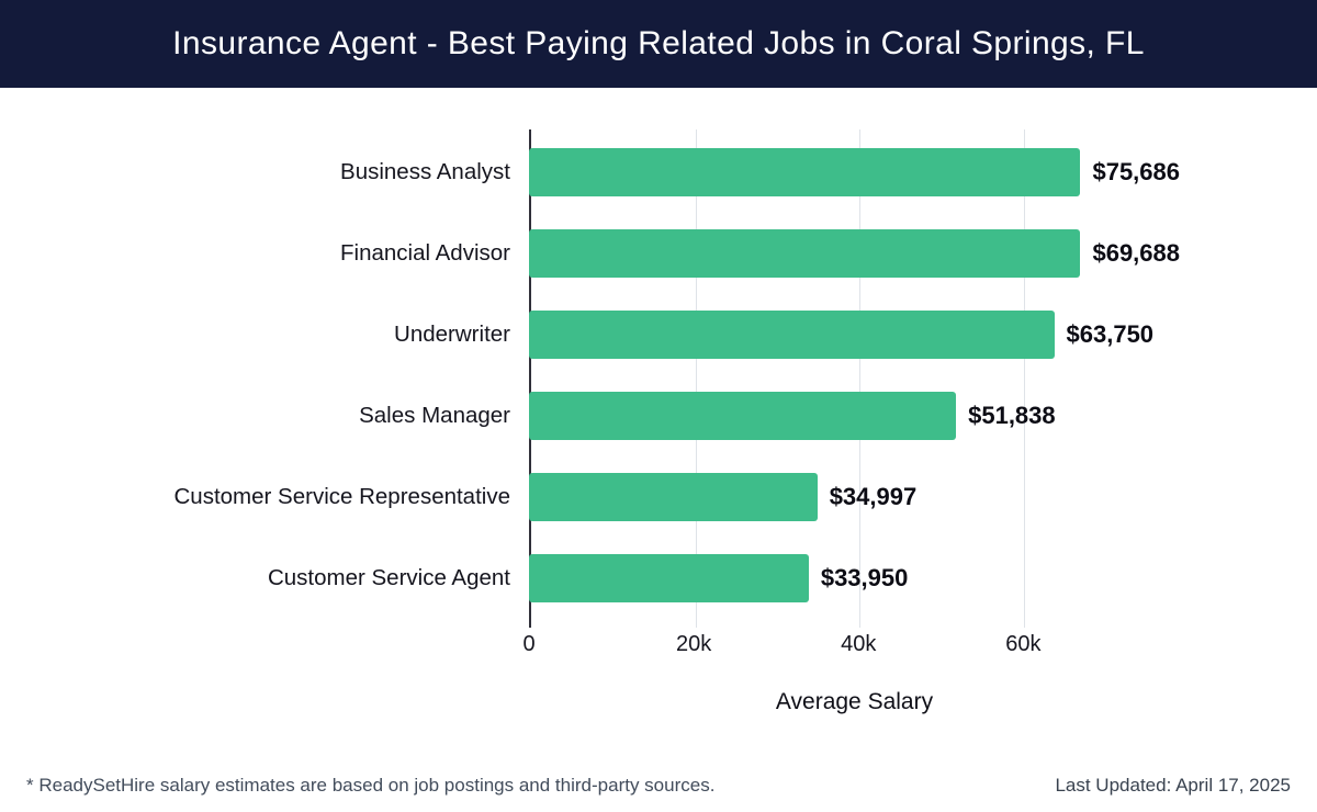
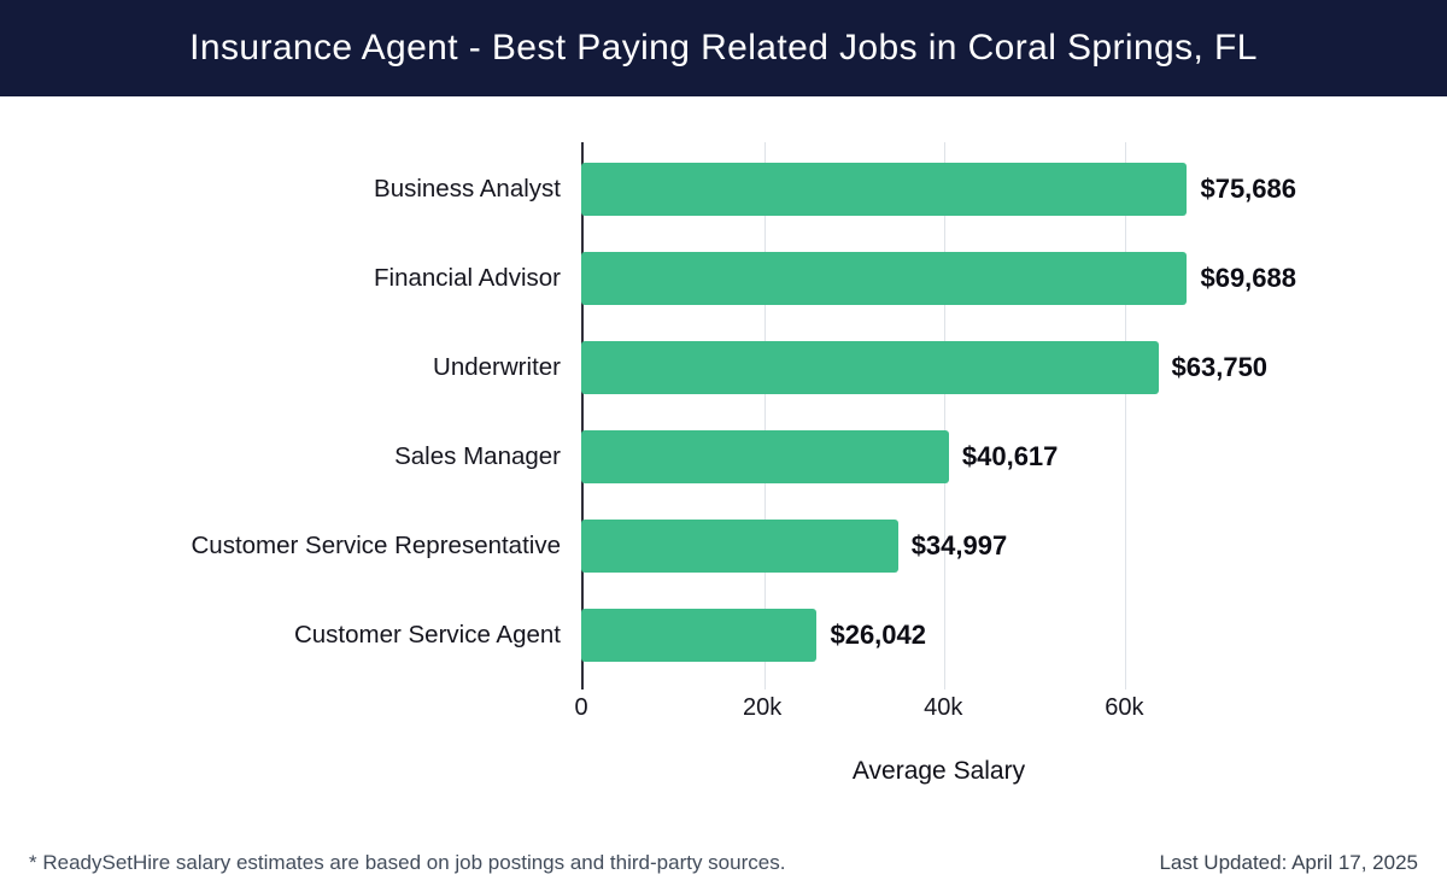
Sales Manager: $51,838 -> $40,617
Customer Service Agent: $33,950 -> $26,042
